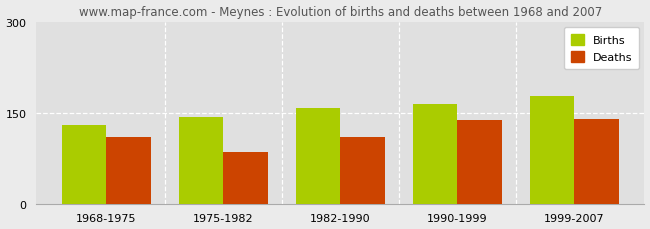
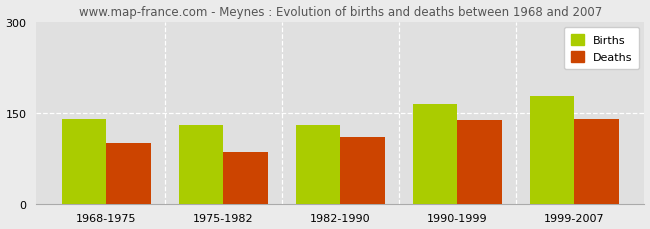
Births/1968-1975: 130 -> 140
Deaths/1968-1975: 110 -> 100
Births/1975-1982: 143 -> 130
Births/1982-1990: 158 -> 130
